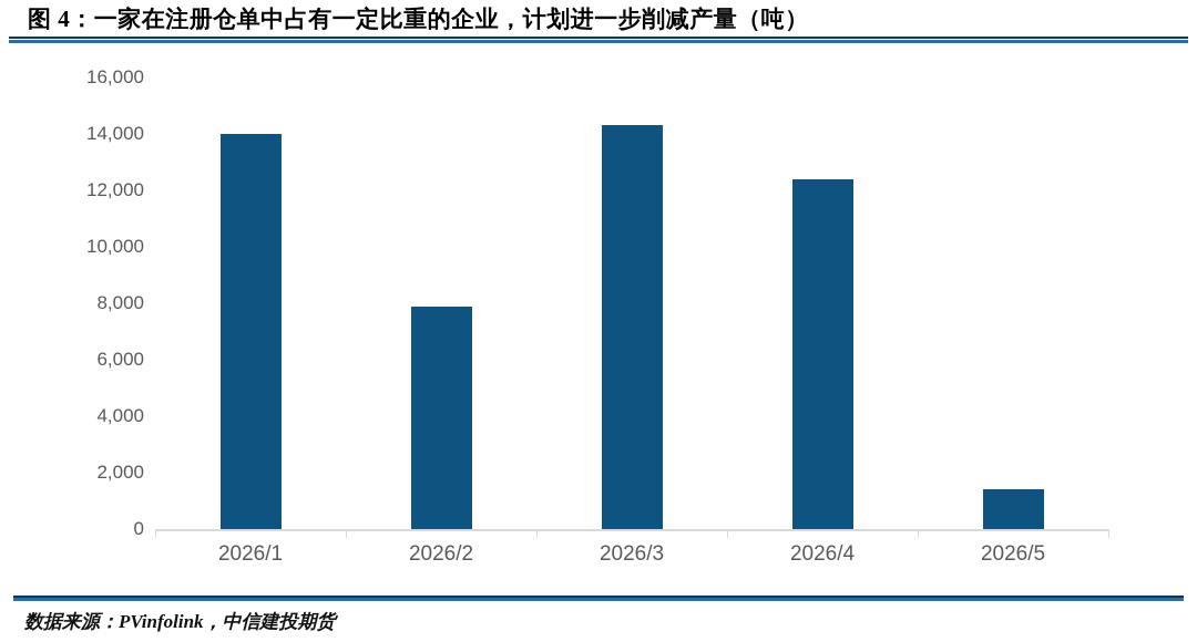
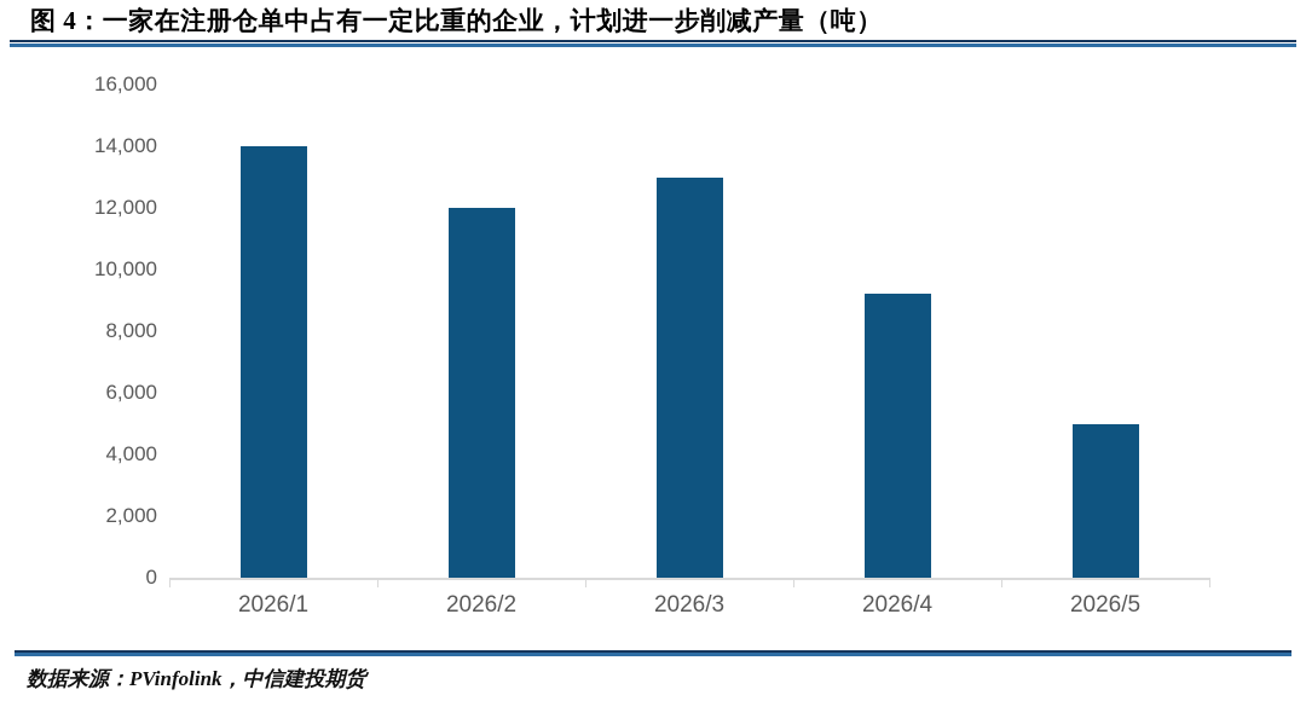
2026/2: 7900 -> 12000
2026/3: 14300 -> 13000
2026/4: 12400 -> 9200
2026/5: 1400 -> 5000
